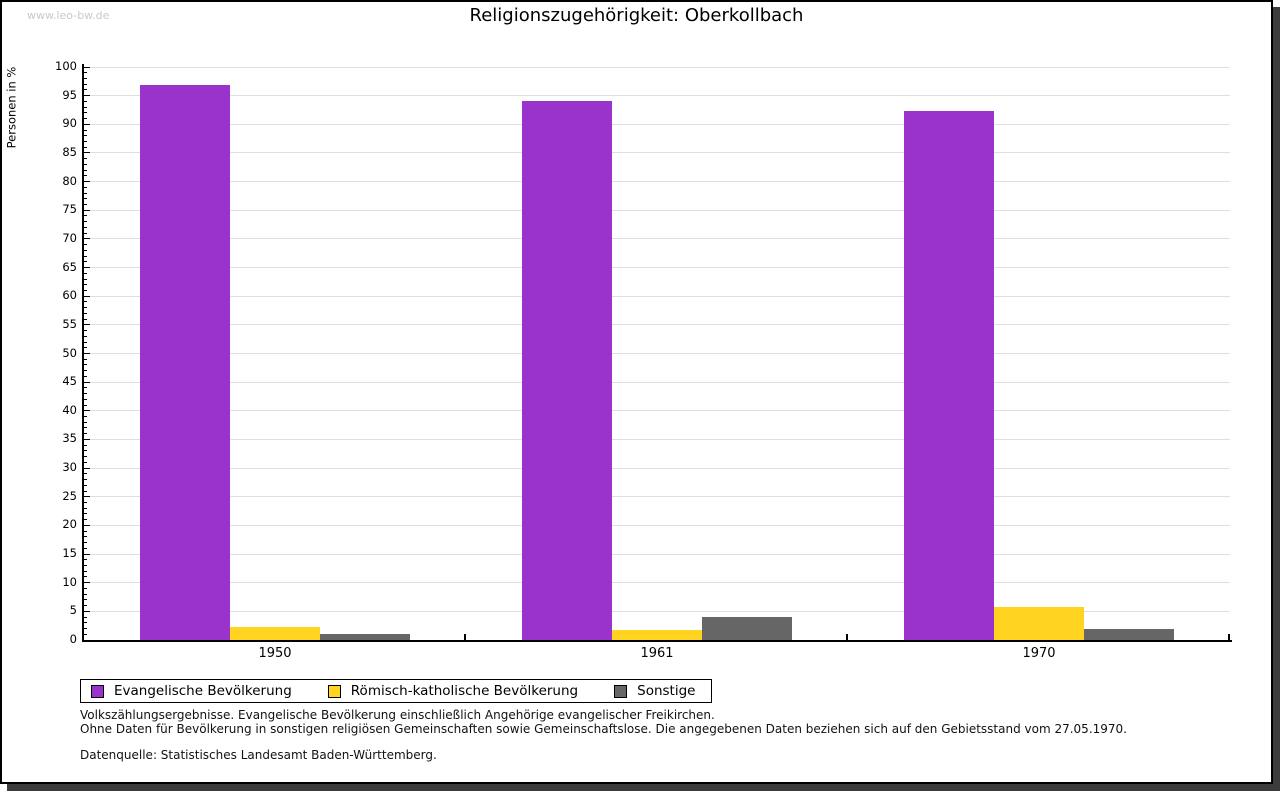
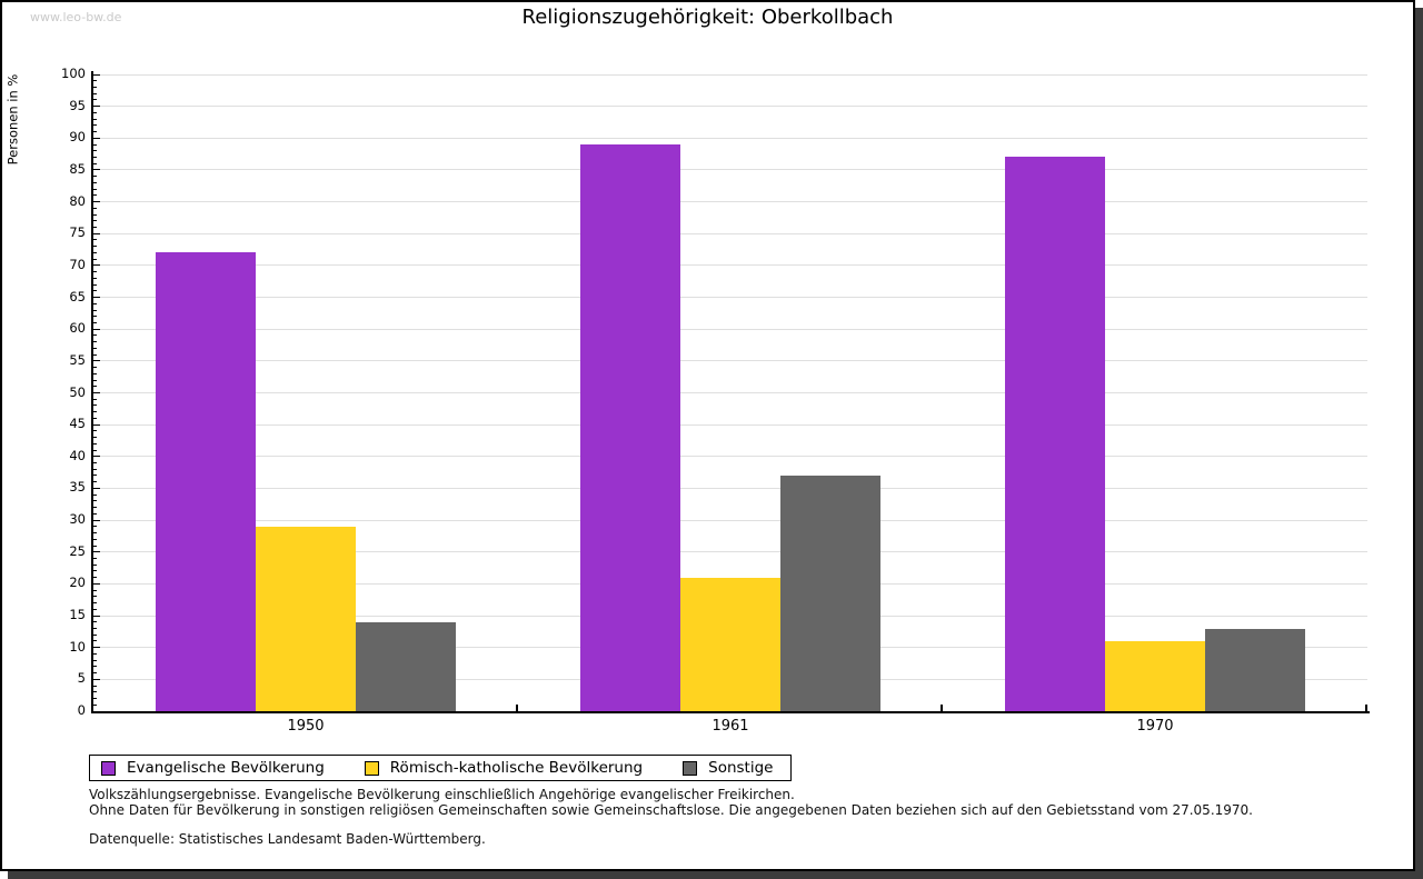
Evangelische Bevölkerung/1950: 97 -> 72
Römisch-katholische Bevölkerung/1950: 2 -> 29
Sonstige/1950: 1 -> 14
Evangelische Bevölkerung/1961: 94 -> 89
Römisch-katholische Bevölkerung/1961: 2 -> 21
Sonstige/1961: 4 -> 37
Evangelische Bevölkerung/1970: 92 -> 87
Römisch-katholische Bevölkerung/1970: 6 -> 11
Sonstige/1970: 2 -> 13
